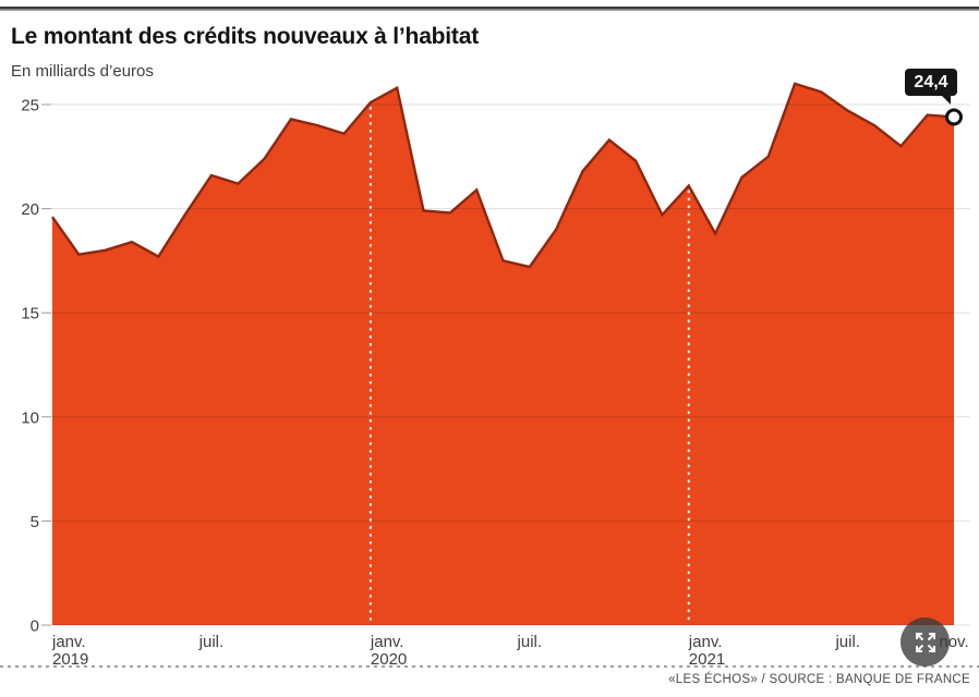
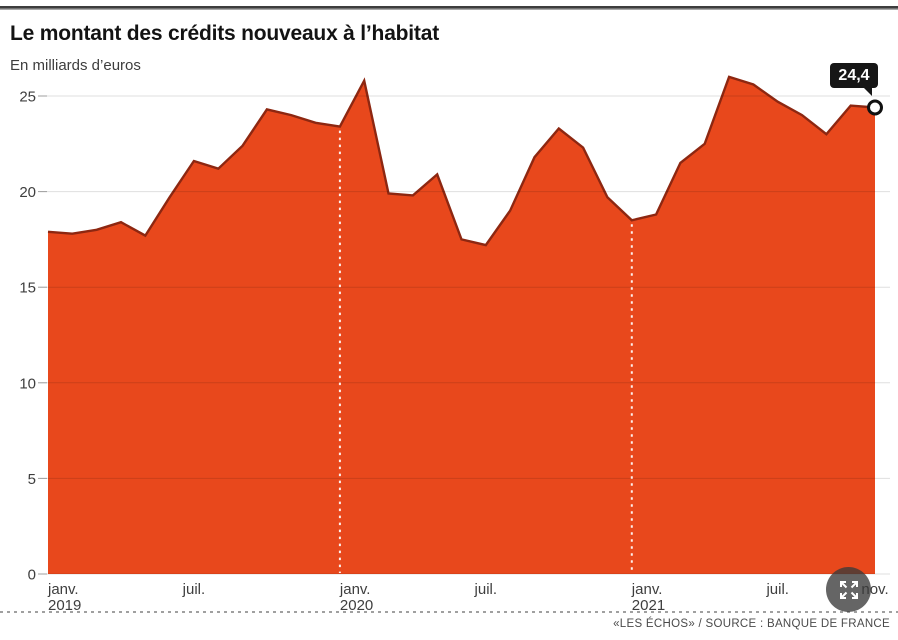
janv. 2019: 19.6 -> 17.9
janv. 2020: 25.1 -> 23.4
janv. 2021: 21.1 -> 18.5
